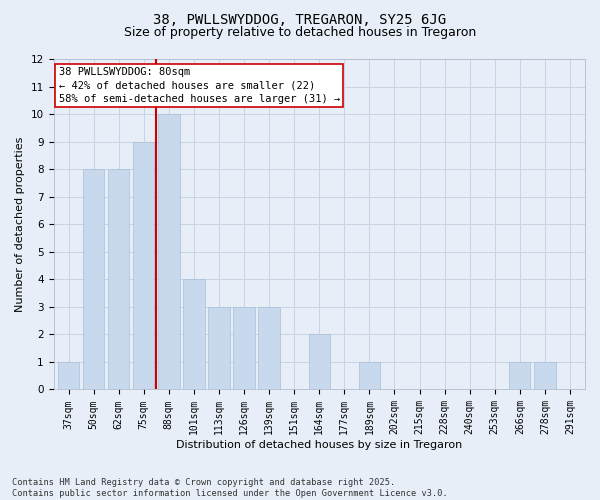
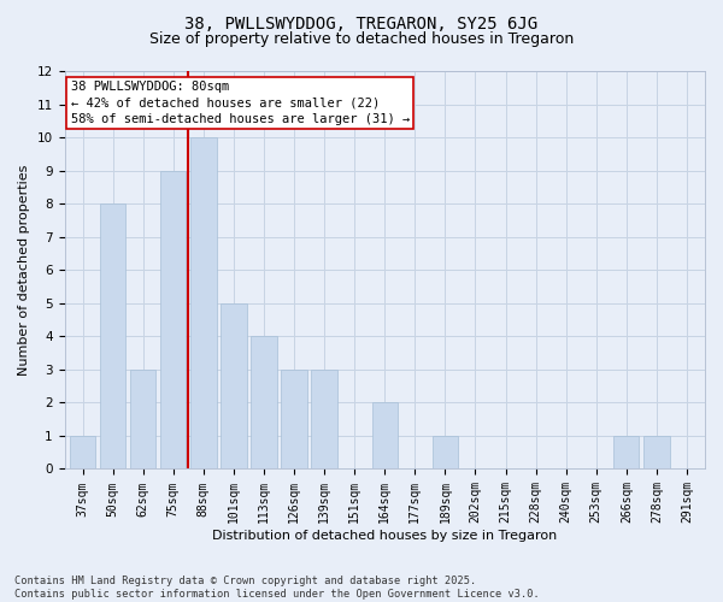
62sqm: 8 -> 3
101sqm: 4 -> 5
113sqm: 3 -> 4
